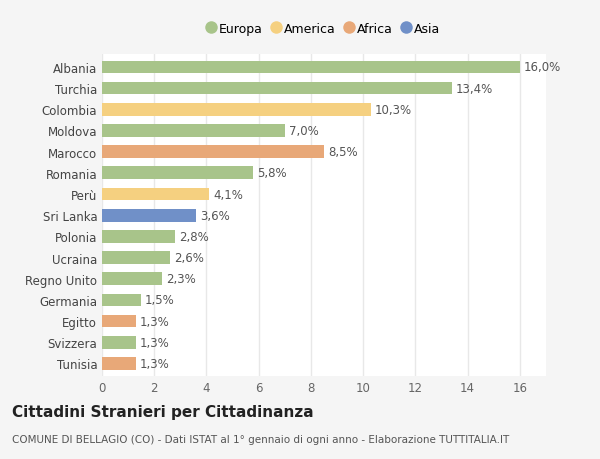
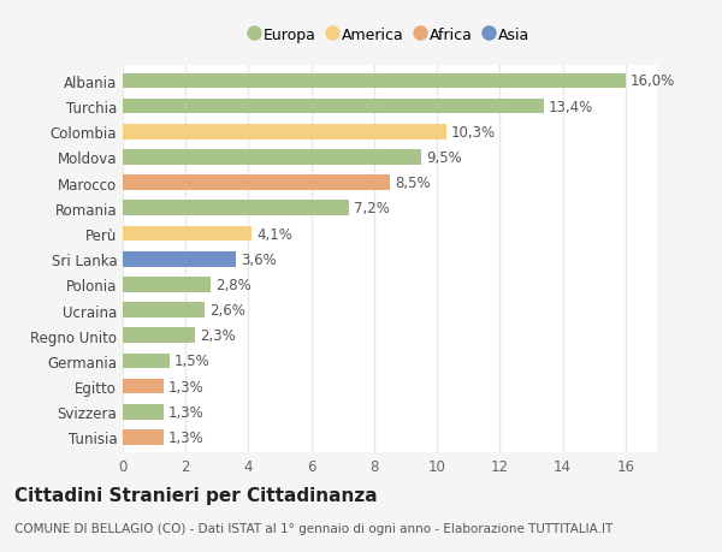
Moldova: 7,0% -> 9,5%
Romania: 5,8% -> 7,2%
